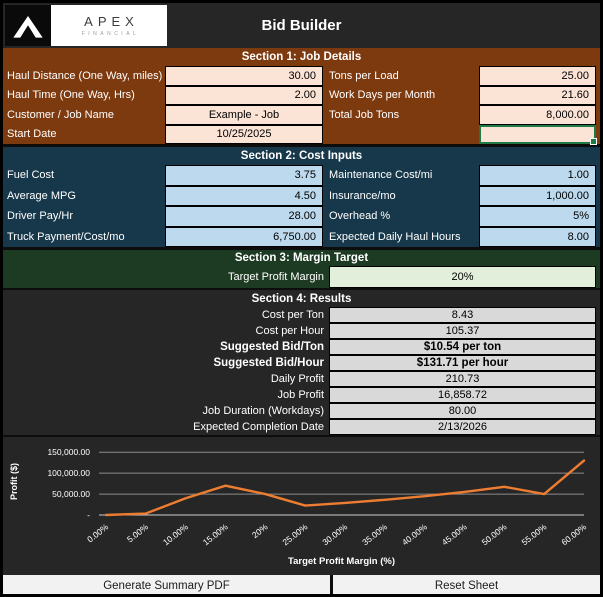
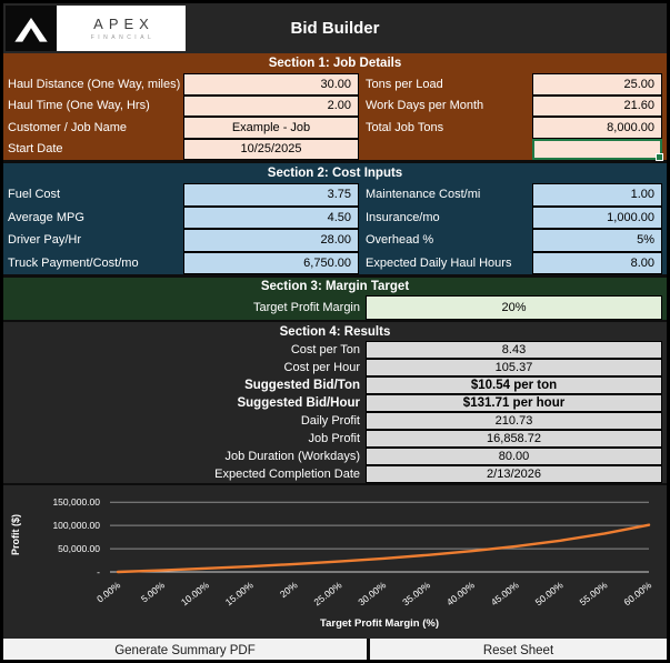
10.00%: 40000 -> 10000
15.00%: 70000 -> 10000
20%: 50000 -> 20000
55.00%: 50000 -> 80000
60.00%: 130000 -> 100000
